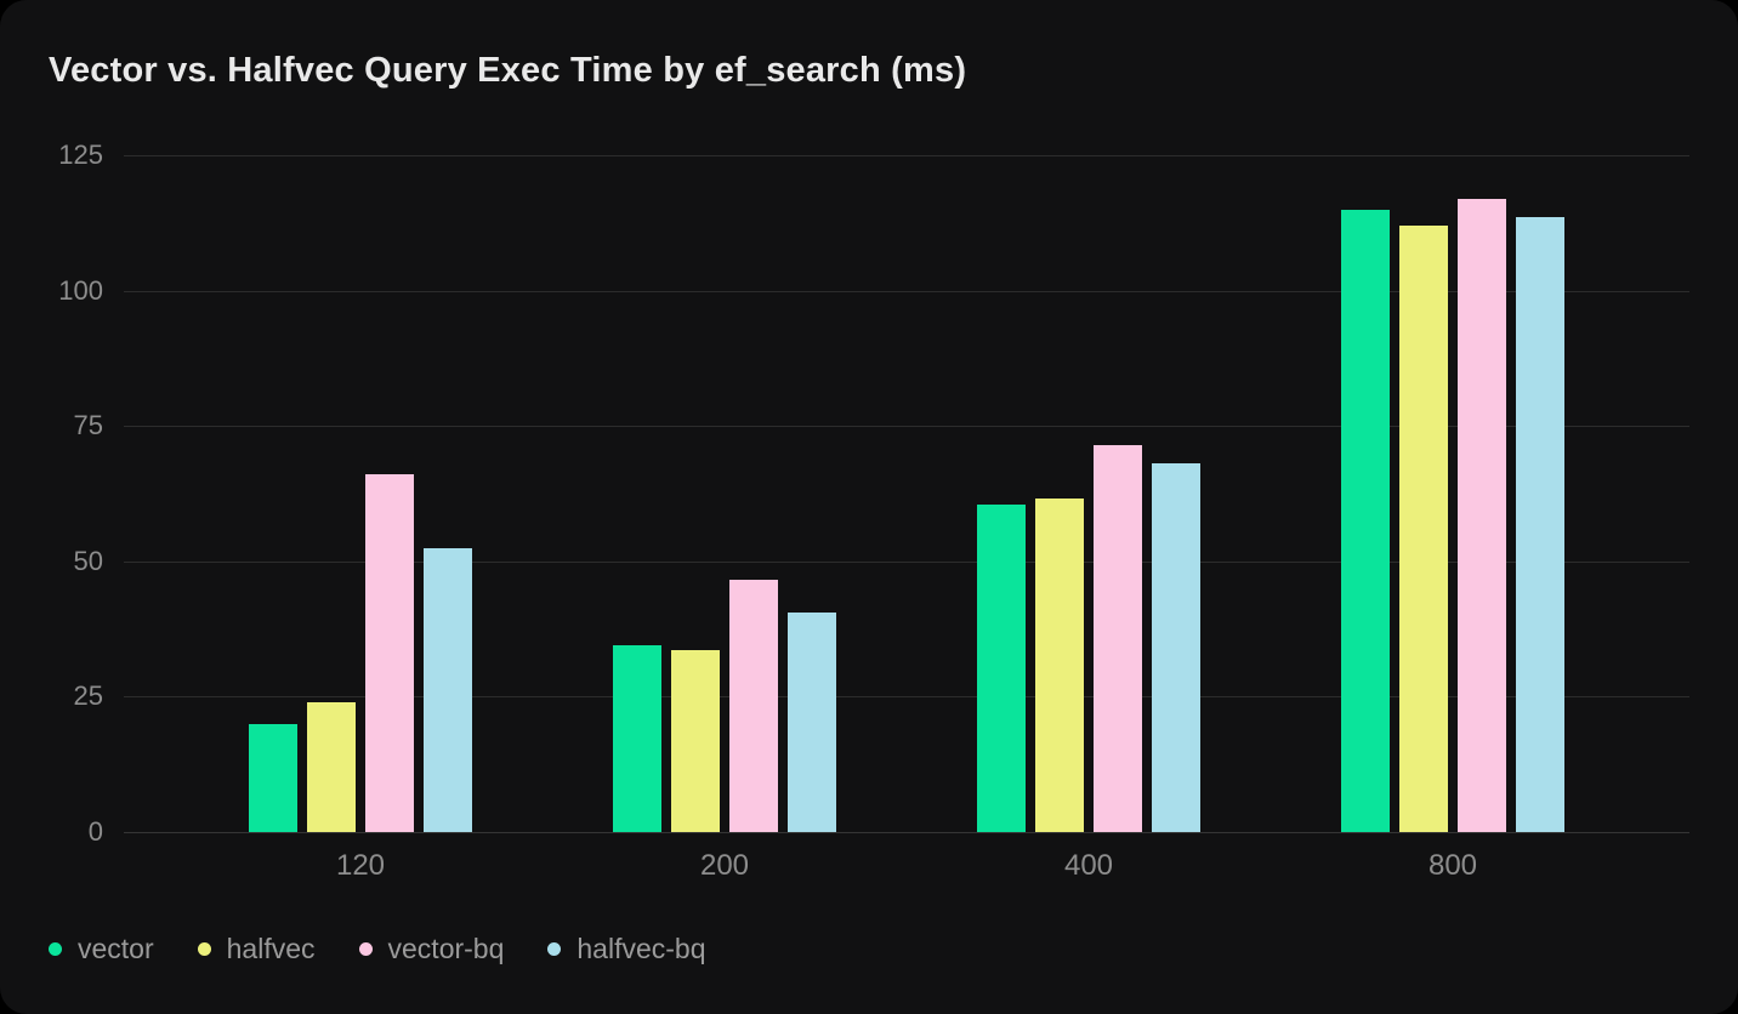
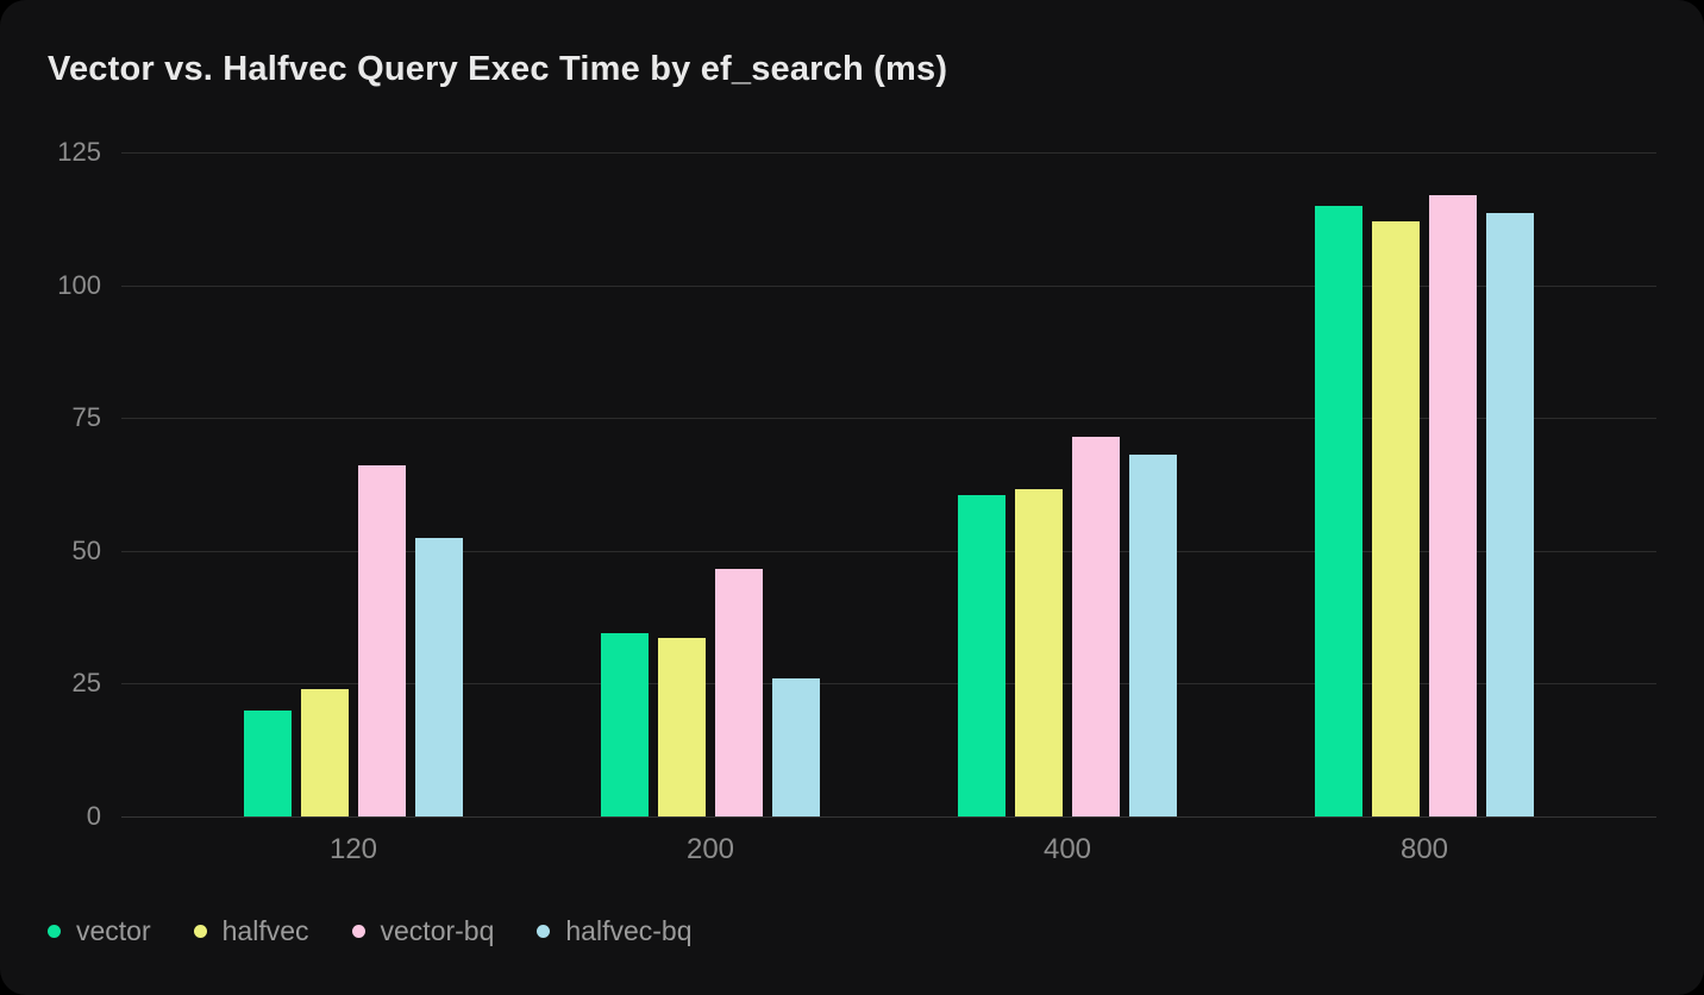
halfvec-bq/200: 40 -> 26
